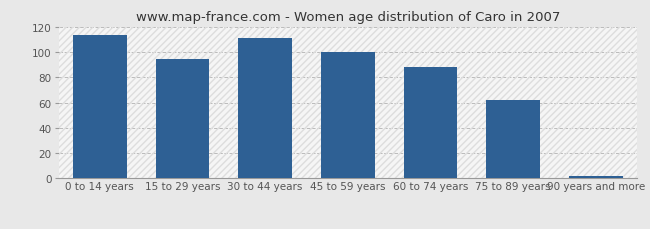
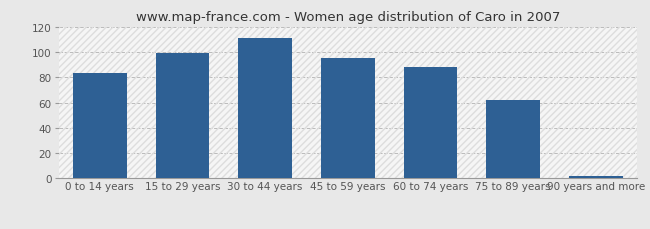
0 to 14 years: 113 -> 83
15 to 29 years: 94 -> 99
45 to 59 years: 100 -> 95
